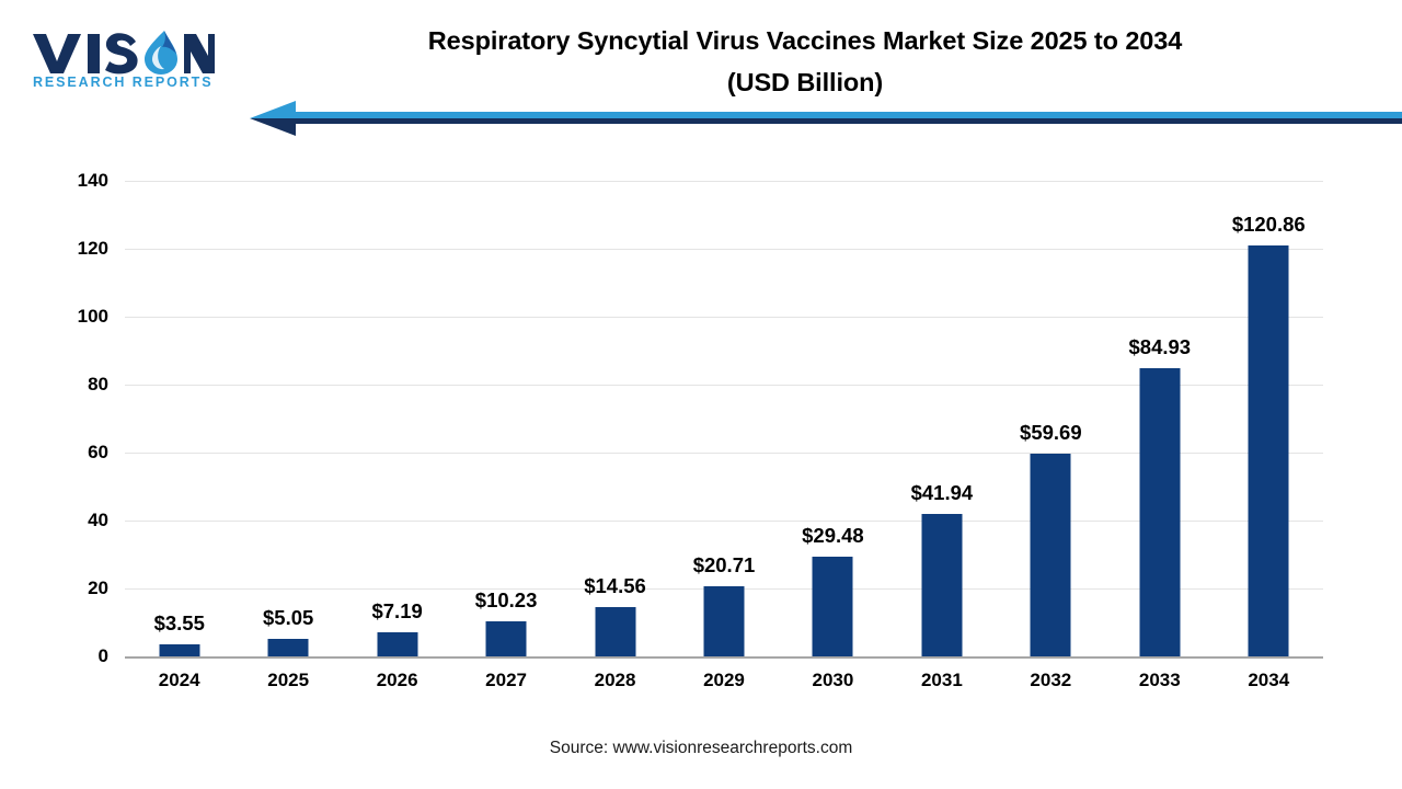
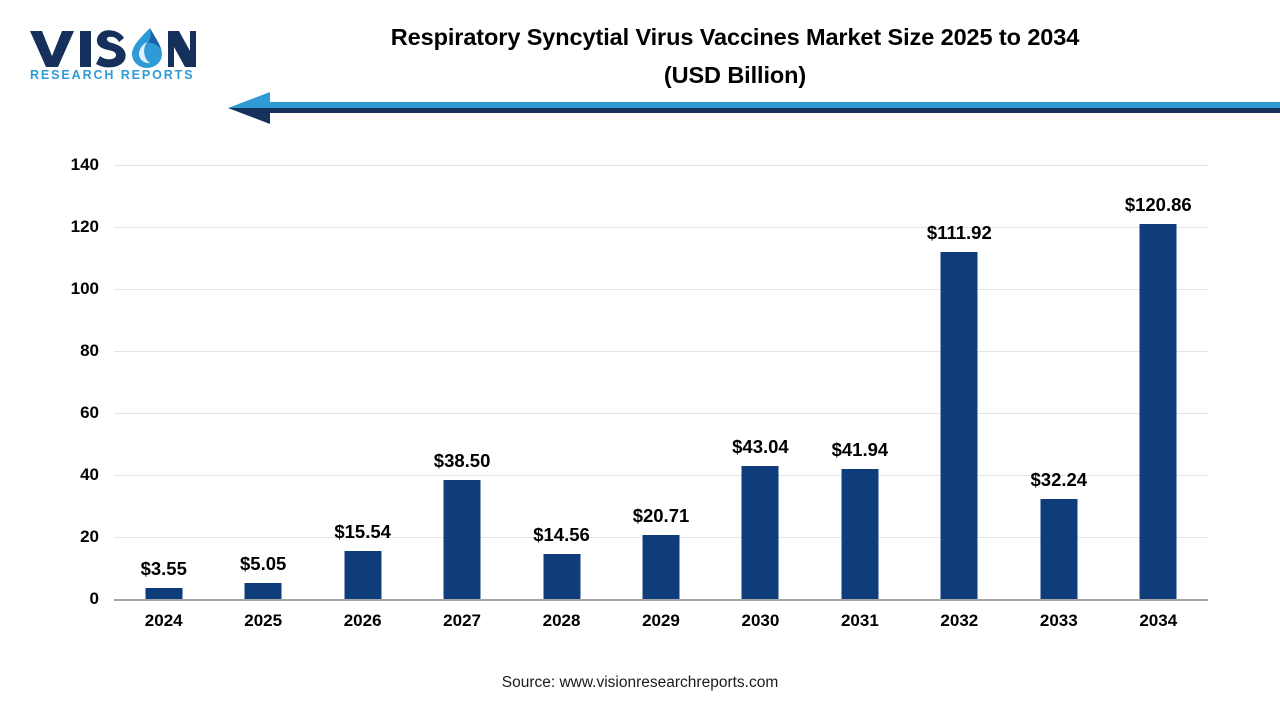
2026: $7.19 -> $15.54
2027: $10.23 -> $38.50
2030: $29.48 -> $43.04
2032: $59.69 -> $111.92
2033: $84.93 -> $32.24
